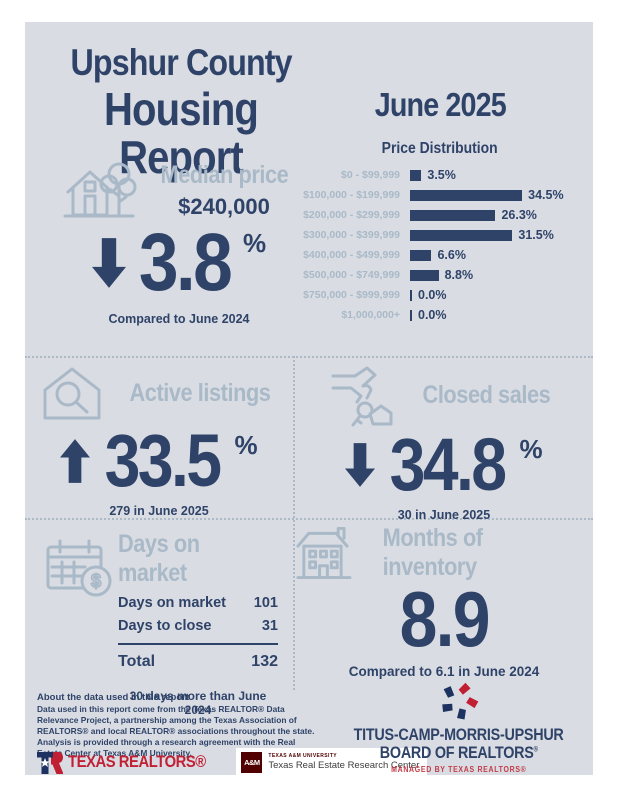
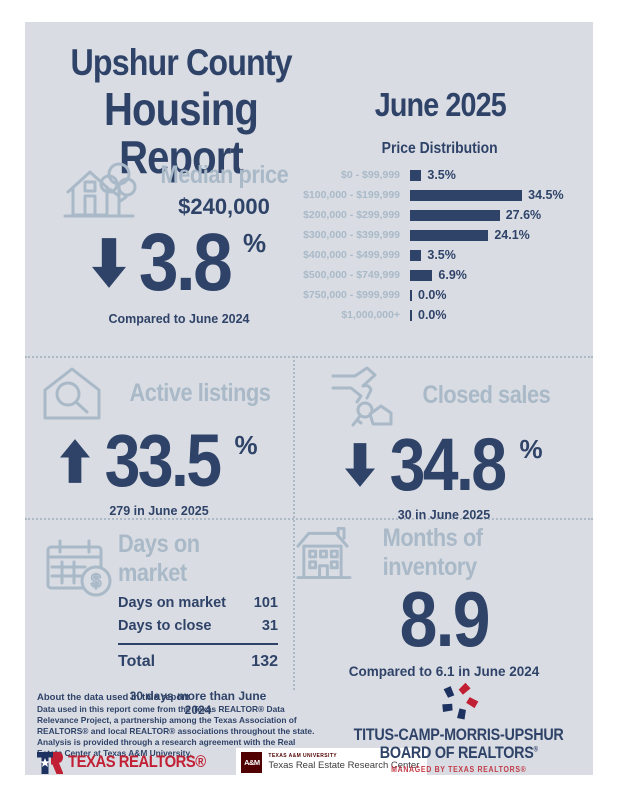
$200,000 - $299,999: 26.3% -> 27.6%
$300,000 - $399,999: 31.5% -> 24.1%
$400,000 - $499,999: 6.6% -> 3.5%
$500,000 - $749,999: 8.8% -> 6.9%
